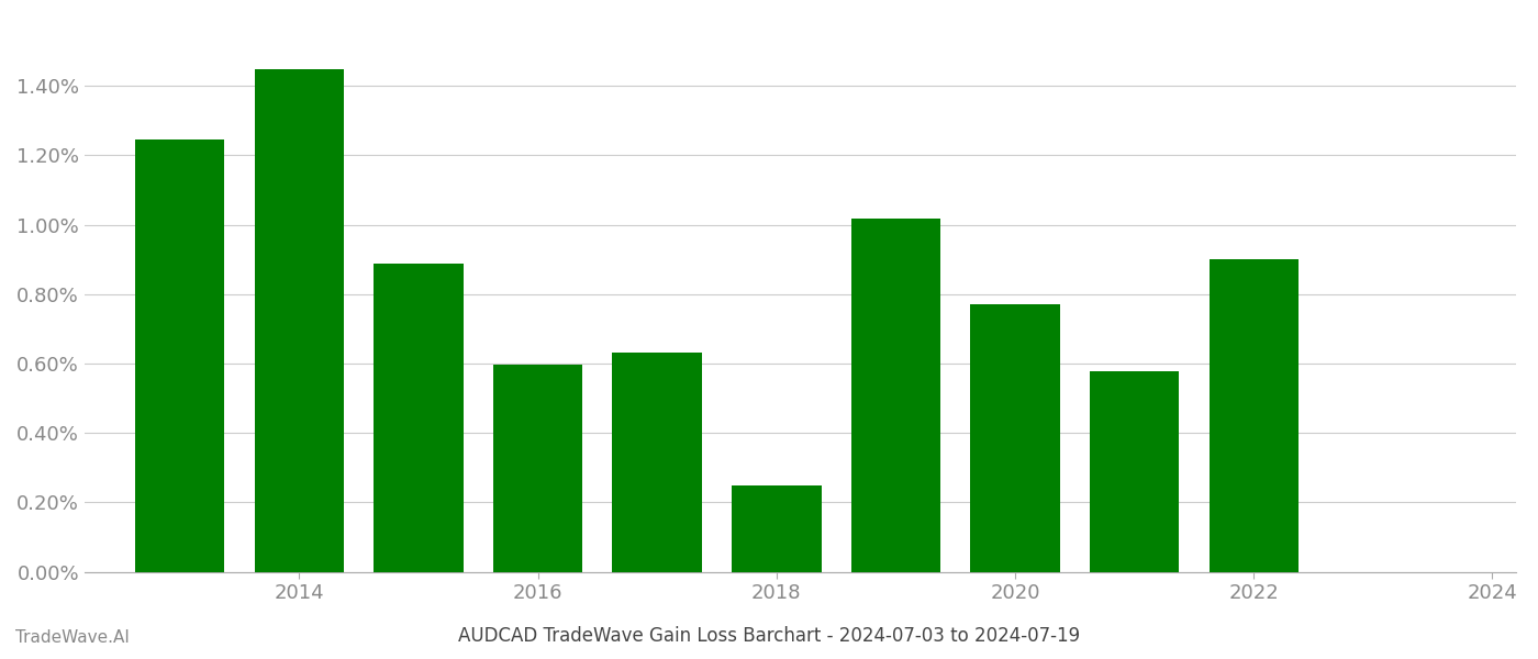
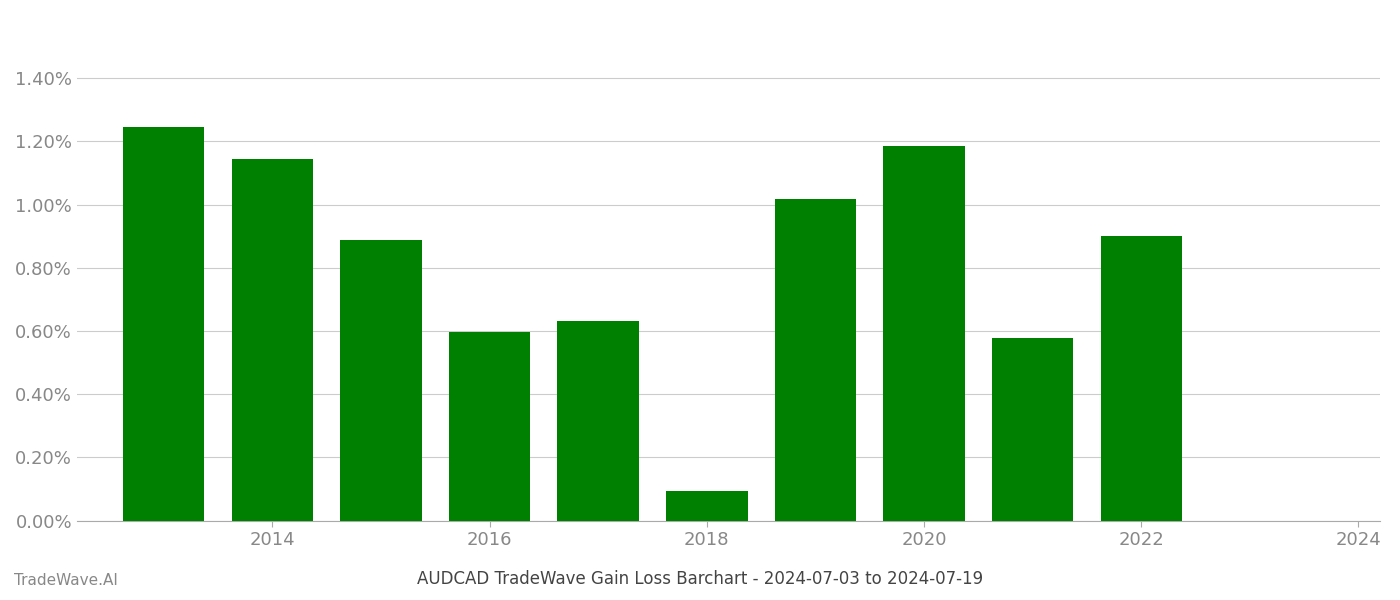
2014: 1.448% -> 1.145%
2018: 0.248% -> 0.095%
2020: 0.770% -> 1.185%
